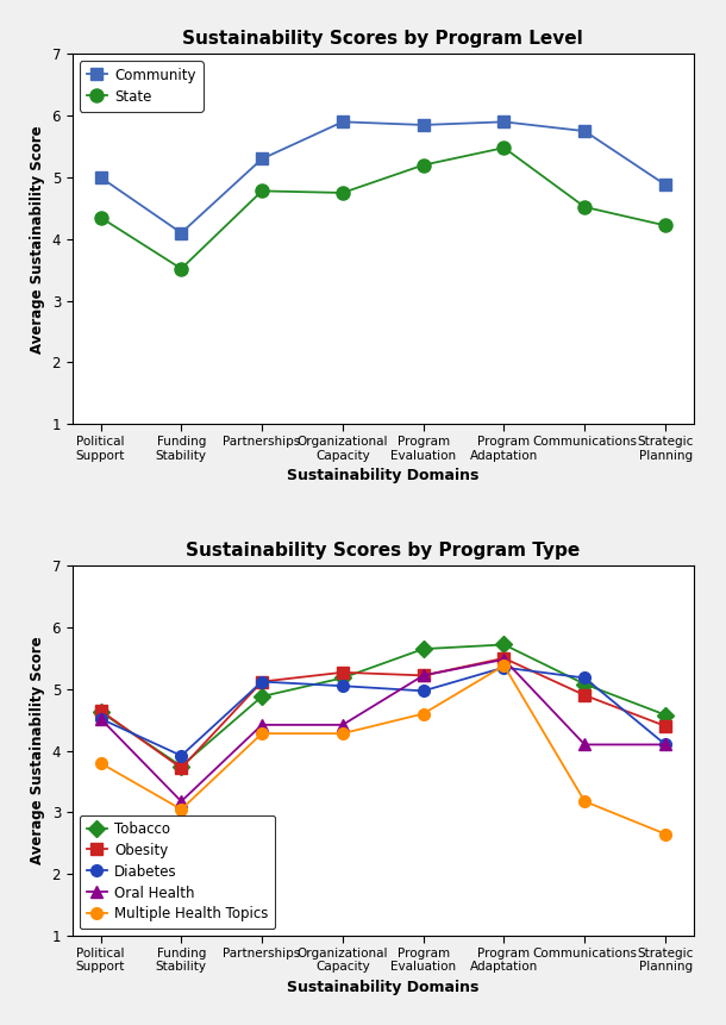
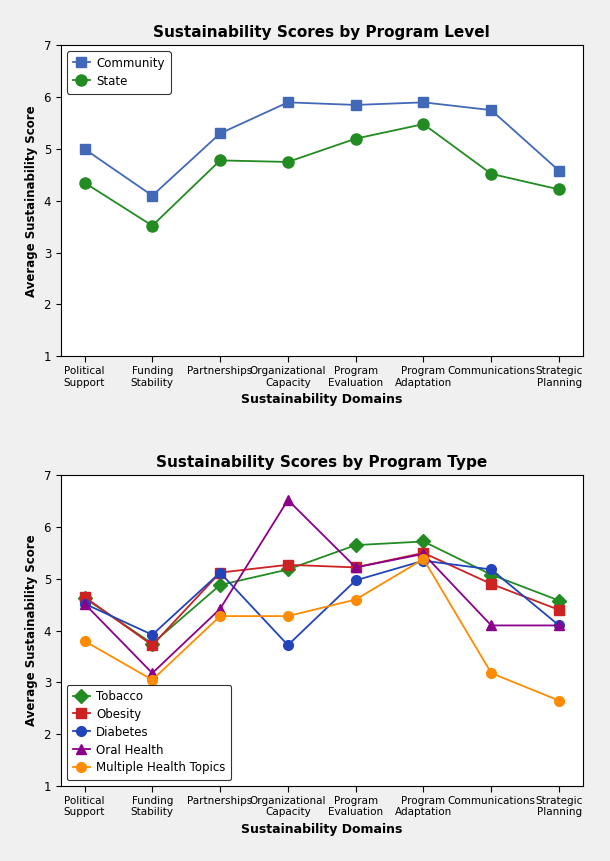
Sustainability Scores by Program Level/Community/Strategic Planning: 4.88 -> 4.58
Sustainability Scores by Program Type/Diabetes/Organizational Capacity: 5.05 -> 3.72
Sustainability Scores by Program Type/Oral Health/Organizational Capacity: 4.42 -> 6.52
